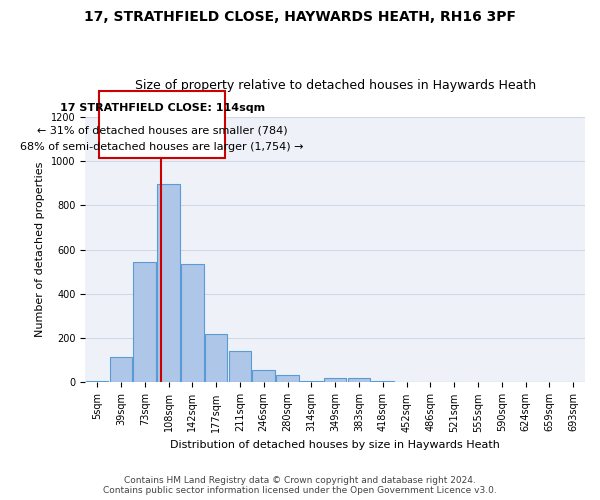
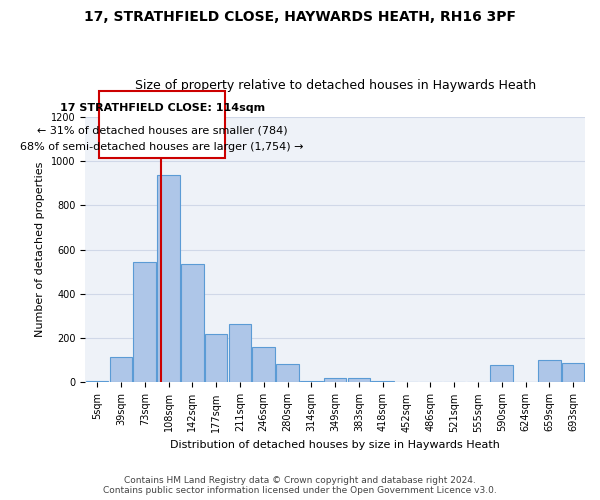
108sqm: 895 -> 935
211sqm: 140 -> 265
246sqm: 55 -> 160
280sqm: 35 -> 85
590sqm: 1 -> 80
659sqm: 1 -> 100
693sqm: 1 -> 90
